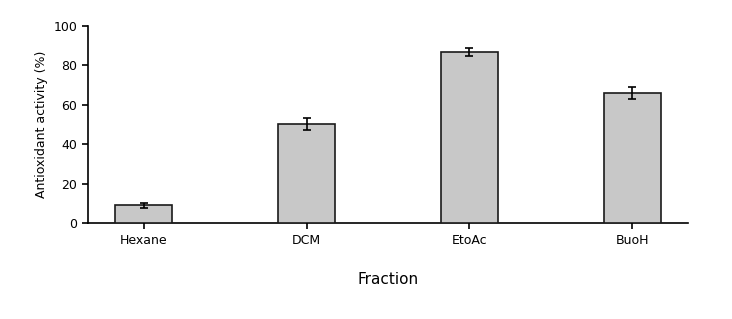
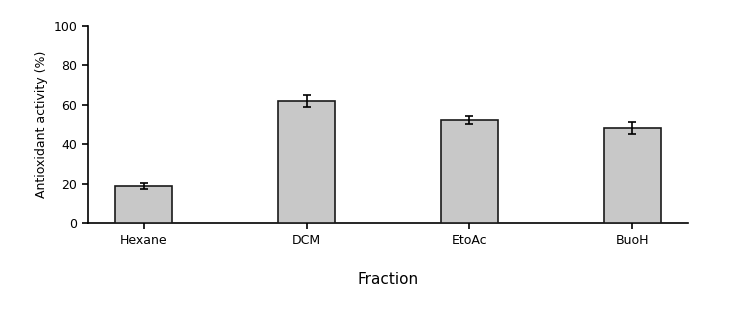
Hexane: 9 -> 19
DCM: 50 -> 62
EtoAc: 86 -> 52
BuoH: 66 -> 48
